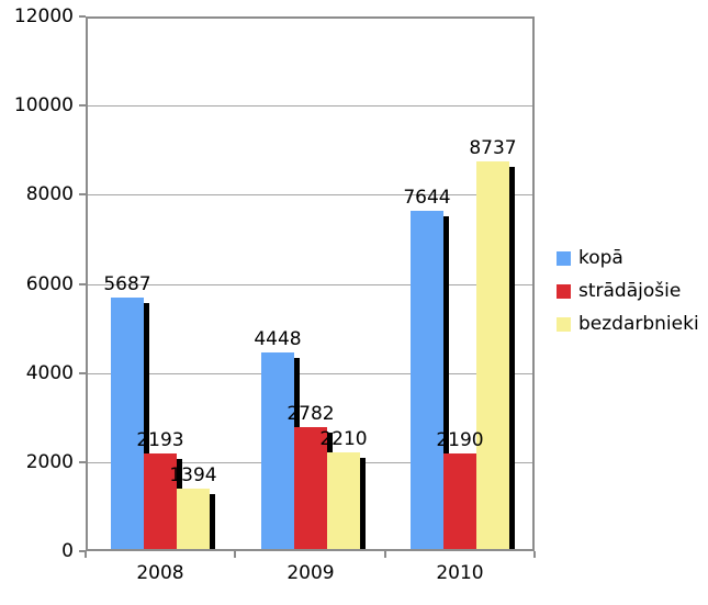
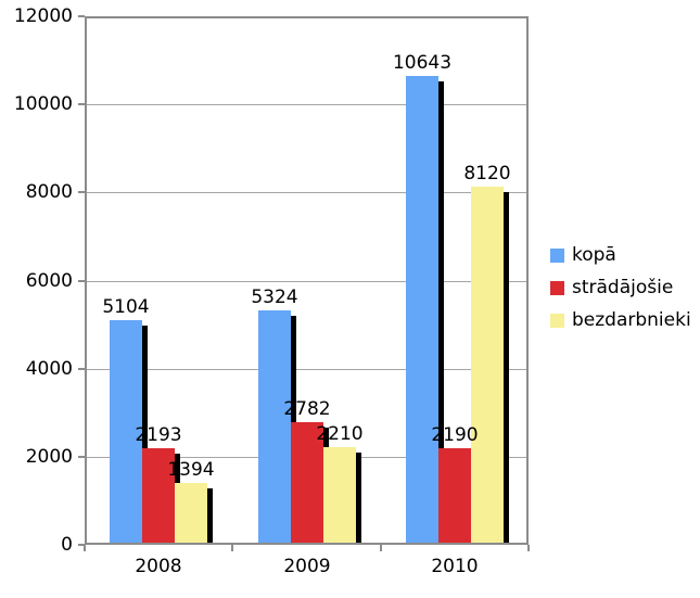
kopā/2008: 5687 -> 5104
kopā/2009: 4448 -> 5324
kopā/2010: 7644 -> 10643
bezdarbnieki/2010: 8737 -> 8120
